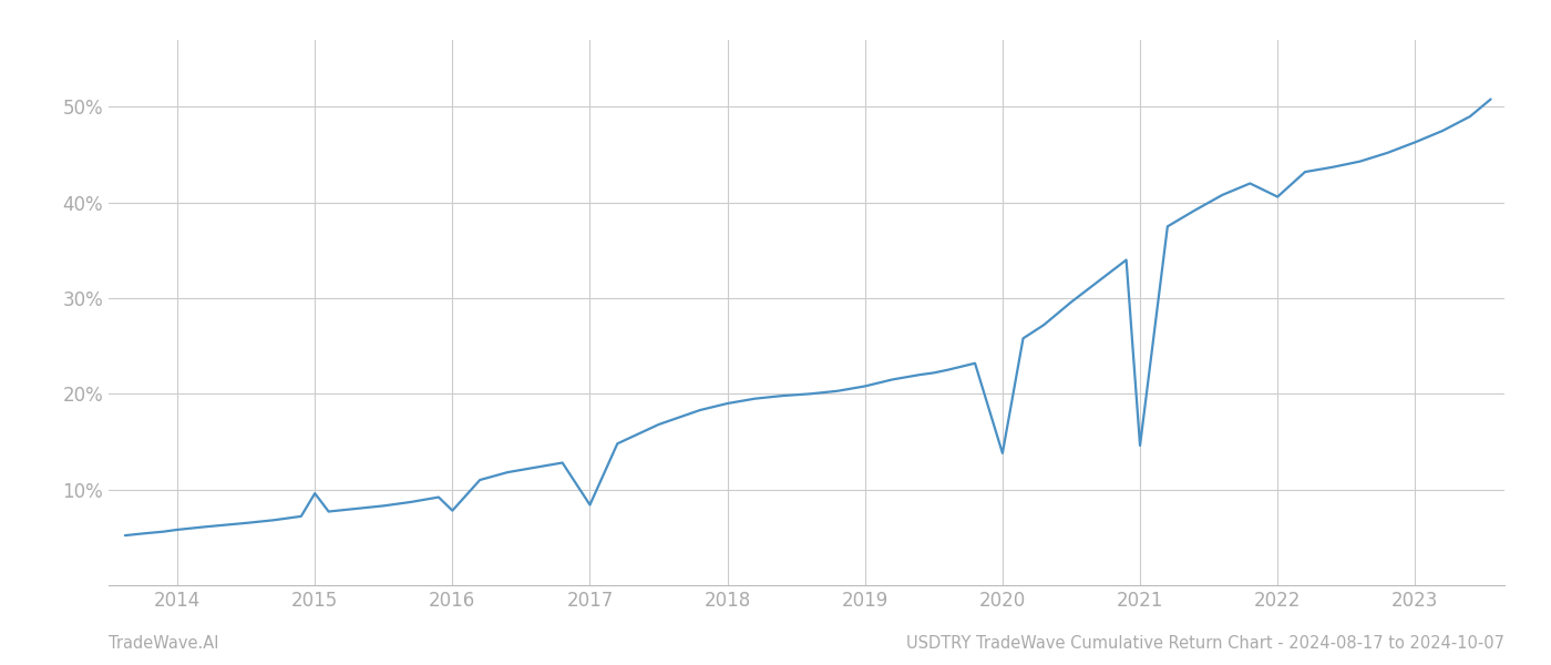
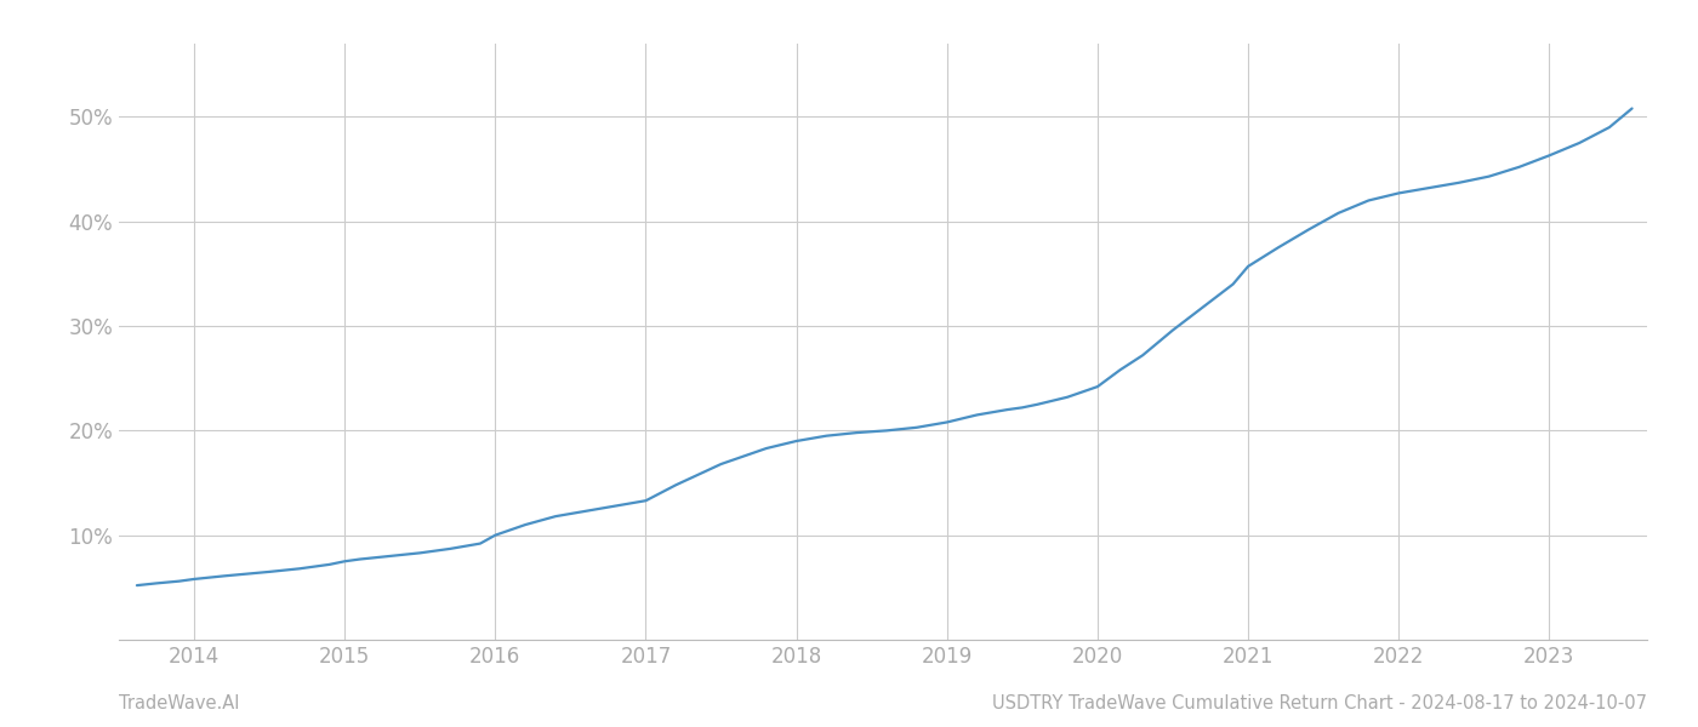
2015: 9.6% -> 7.5%
2016: 7.8% -> 10.0%
2017: 8.4% -> 13.3%
2020: 13.8% -> 24.2%
2021: 14.6% -> 35.7%
2022: 40.6% -> 42.7%
